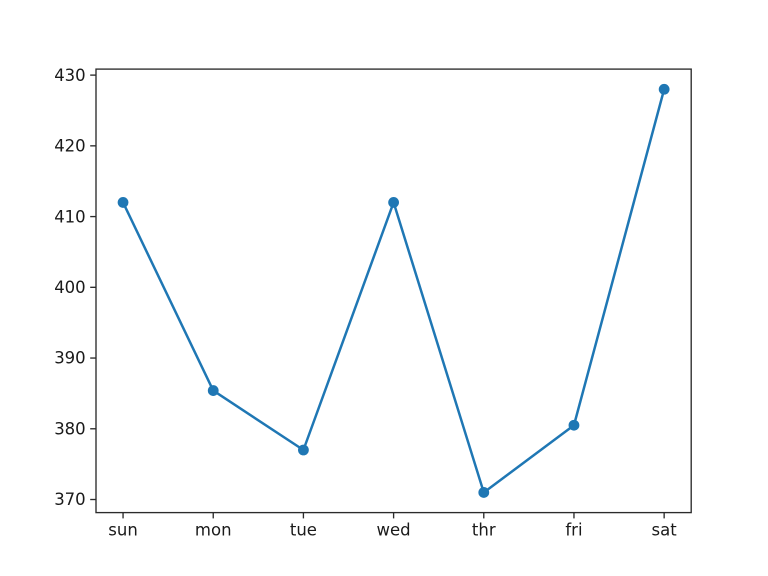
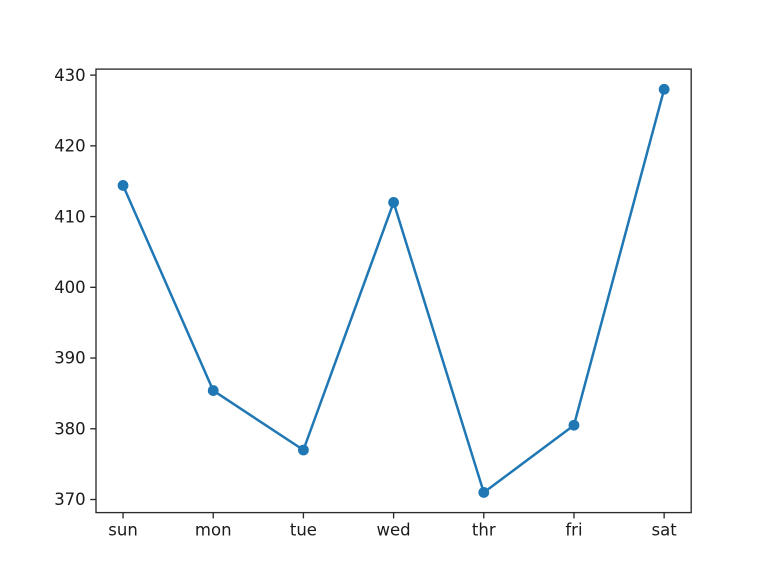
sun: 412 -> 414
